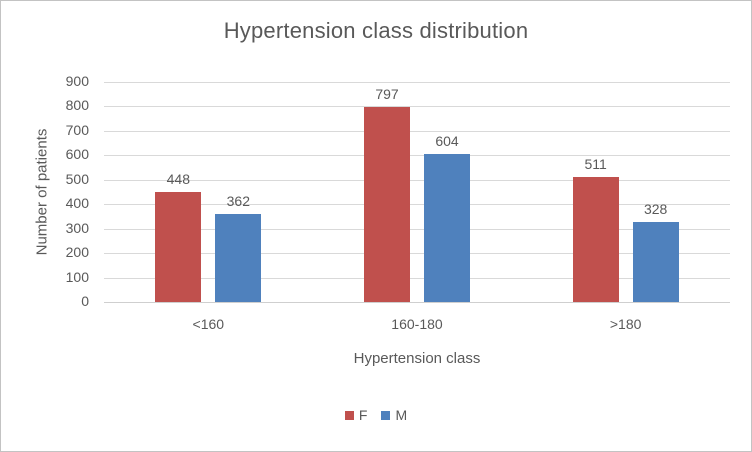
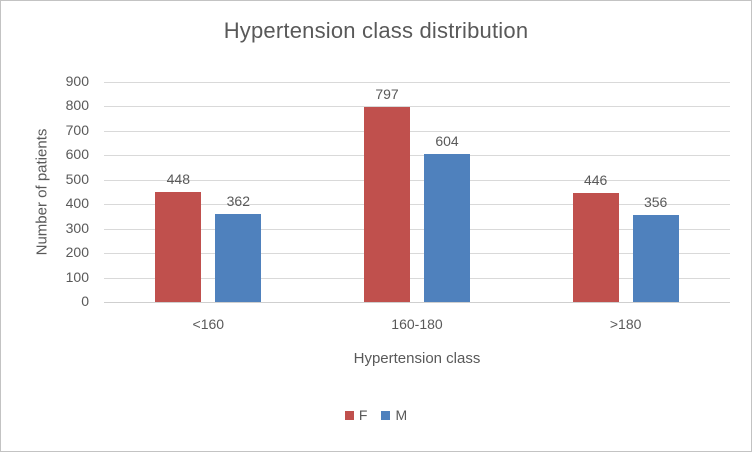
F/>180: 511 -> 446
M/>180: 328 -> 356
